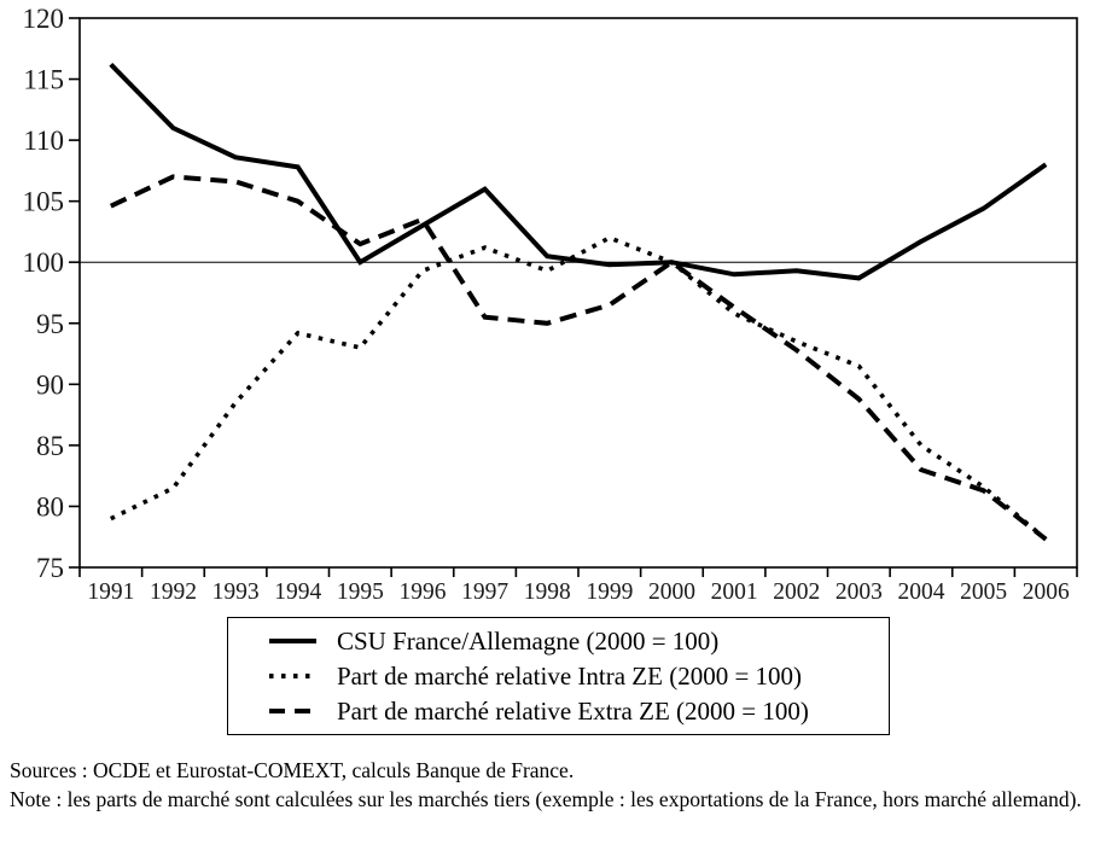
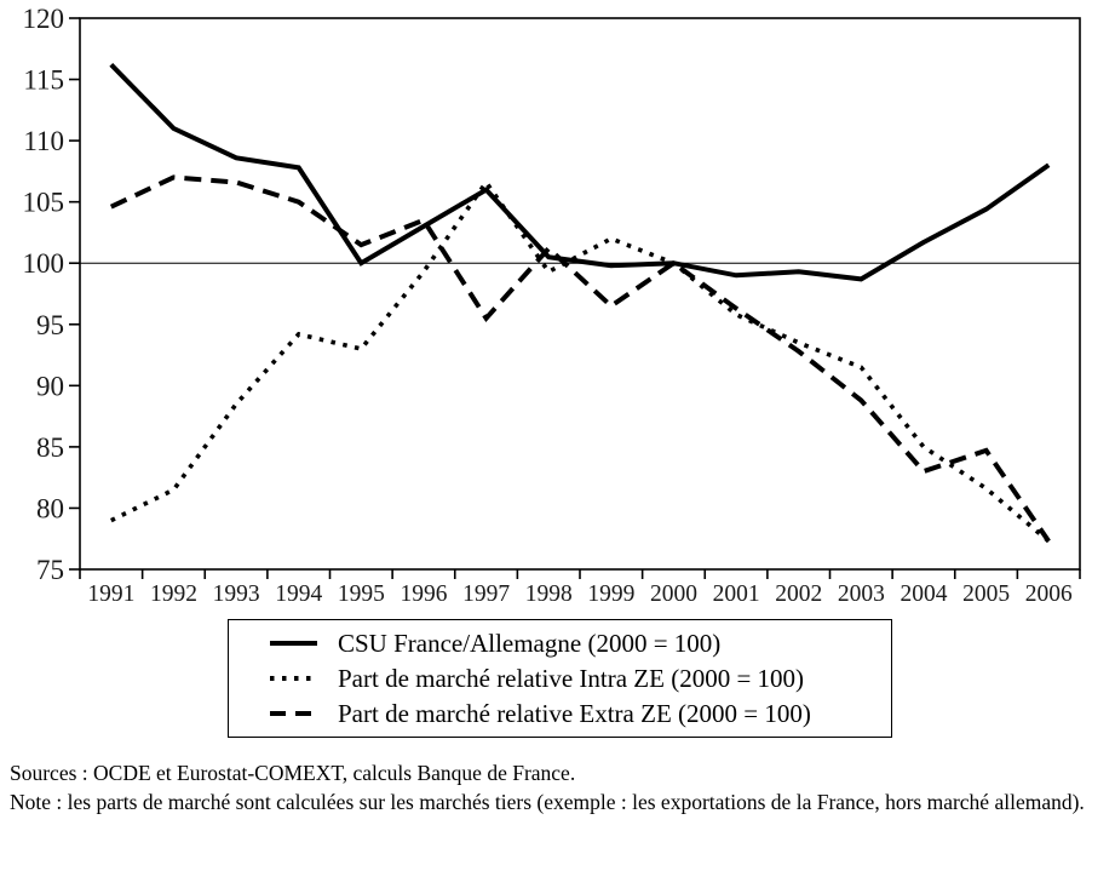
Part de marché relative Intra ZE (2000 = 100)/1997: 101.2 -> 106.6
Part de marché relative Extra ZE (2000 = 100)/1998: 95.0 -> 101.2
Part de marché relative Extra ZE (2000 = 100)/2005: 81.3 -> 84.7
